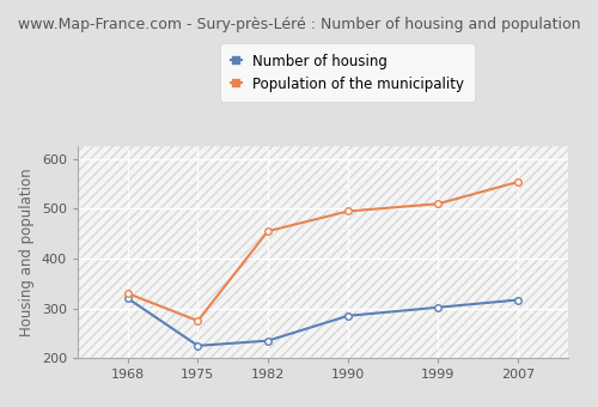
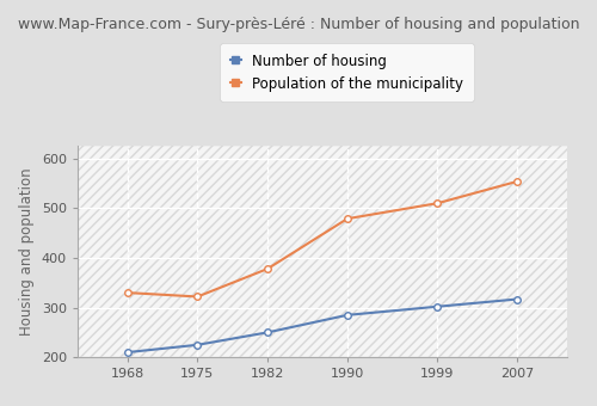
Number of housing/1968: 320 -> 210
Population of the municipality/1975: 275 -> 322
Number of housing/1982: 235 -> 250
Population of the municipality/1982: 455 -> 378
Population of the municipality/1990: 495 -> 479
